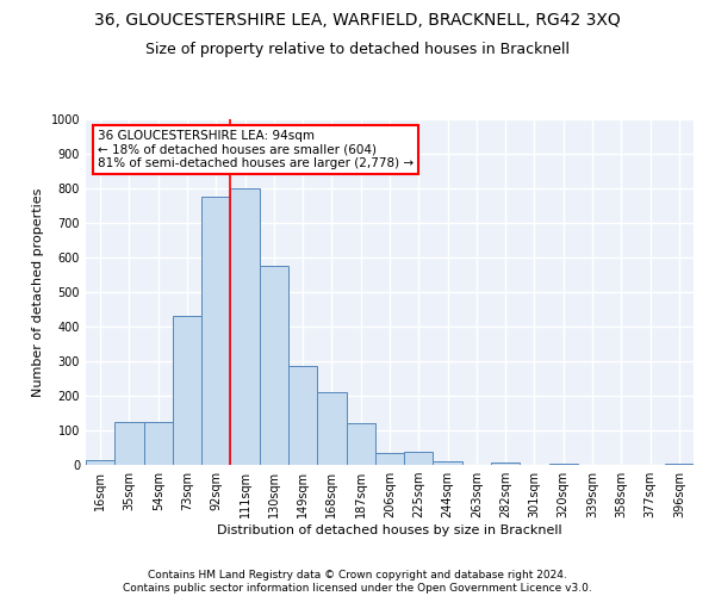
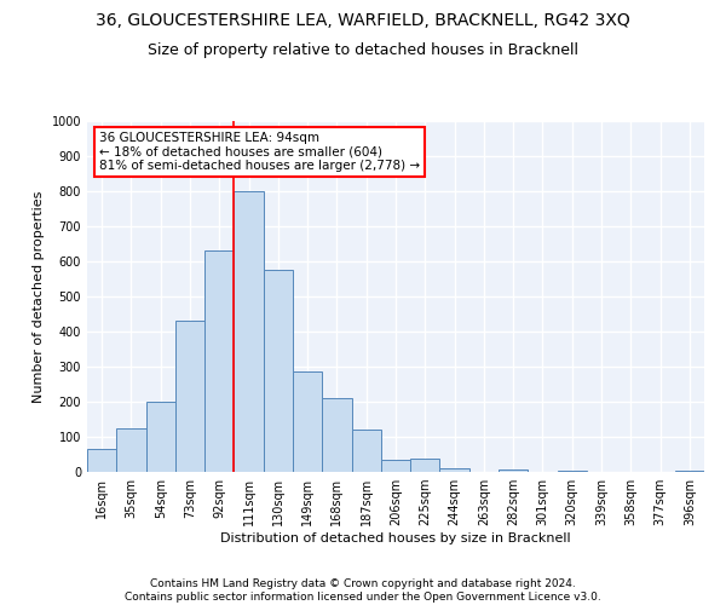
16sqm: 15 -> 65
54sqm: 125 -> 200
92sqm: 775 -> 630
